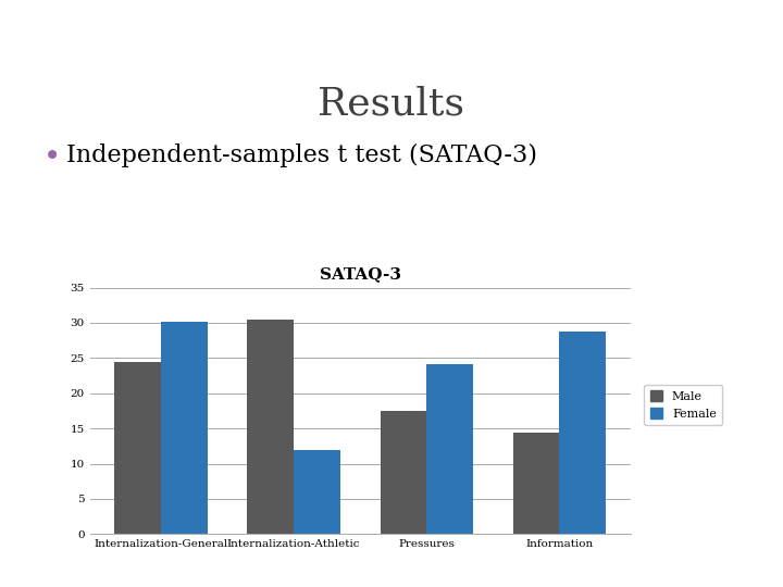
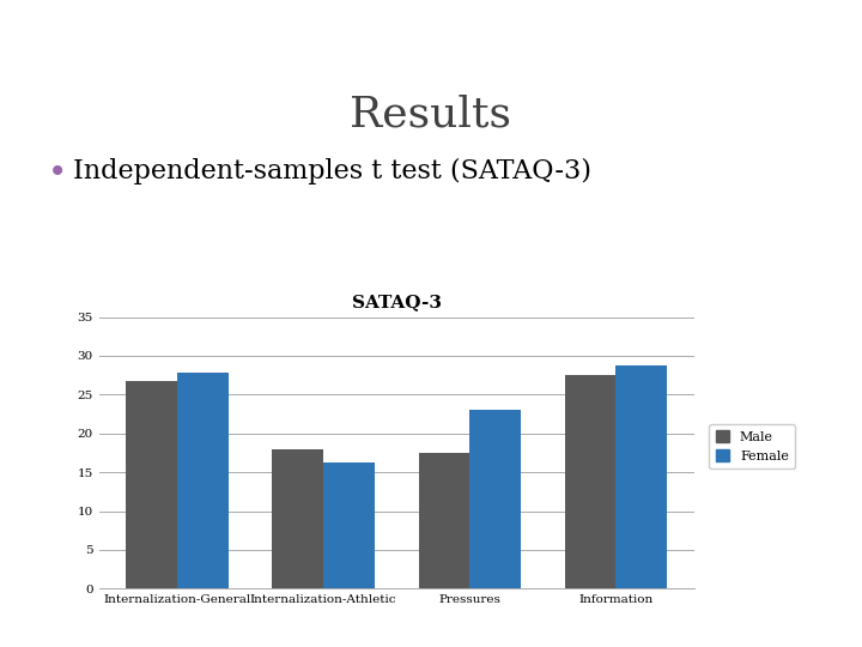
Male/Internalization-General: 24.4 -> 26.7
Female/Internalization-General: 30.2 -> 27.8
Male/Internalization-Athletic: 30.4 -> 18.0
Female/Internalization-Athletic: 12.0 -> 16.2
Female/Pressures: 24.2 -> 23.0
Male/Information: 14.4 -> 27.5
